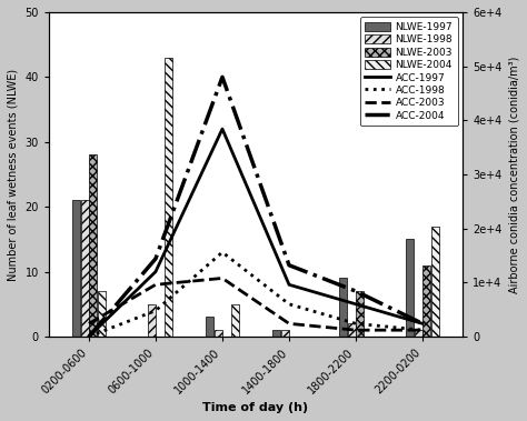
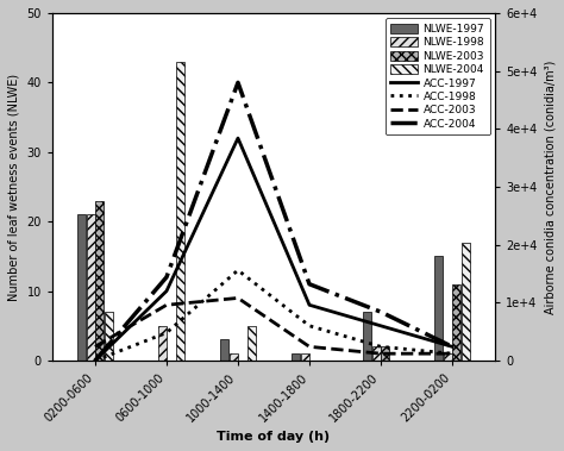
NLWE-2003/0200-0600: 28 -> 23
NLWE-1997/1800-2200: 9 -> 7
NLWE-2003/1800-2200: 7 -> 2
